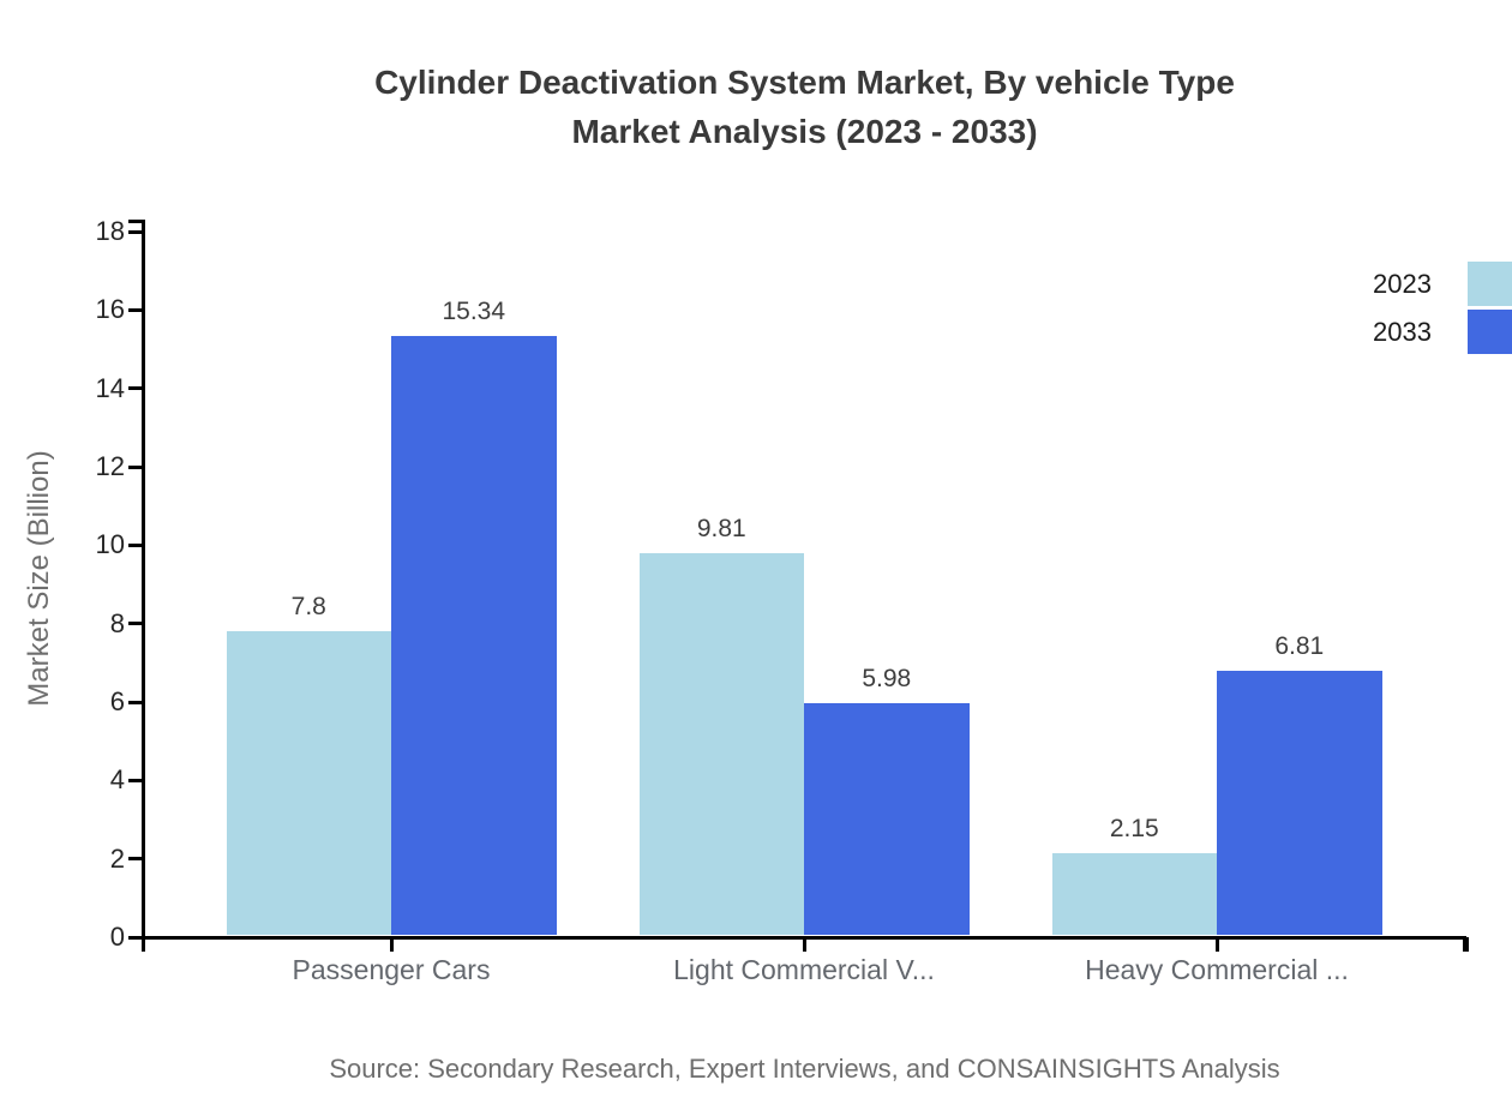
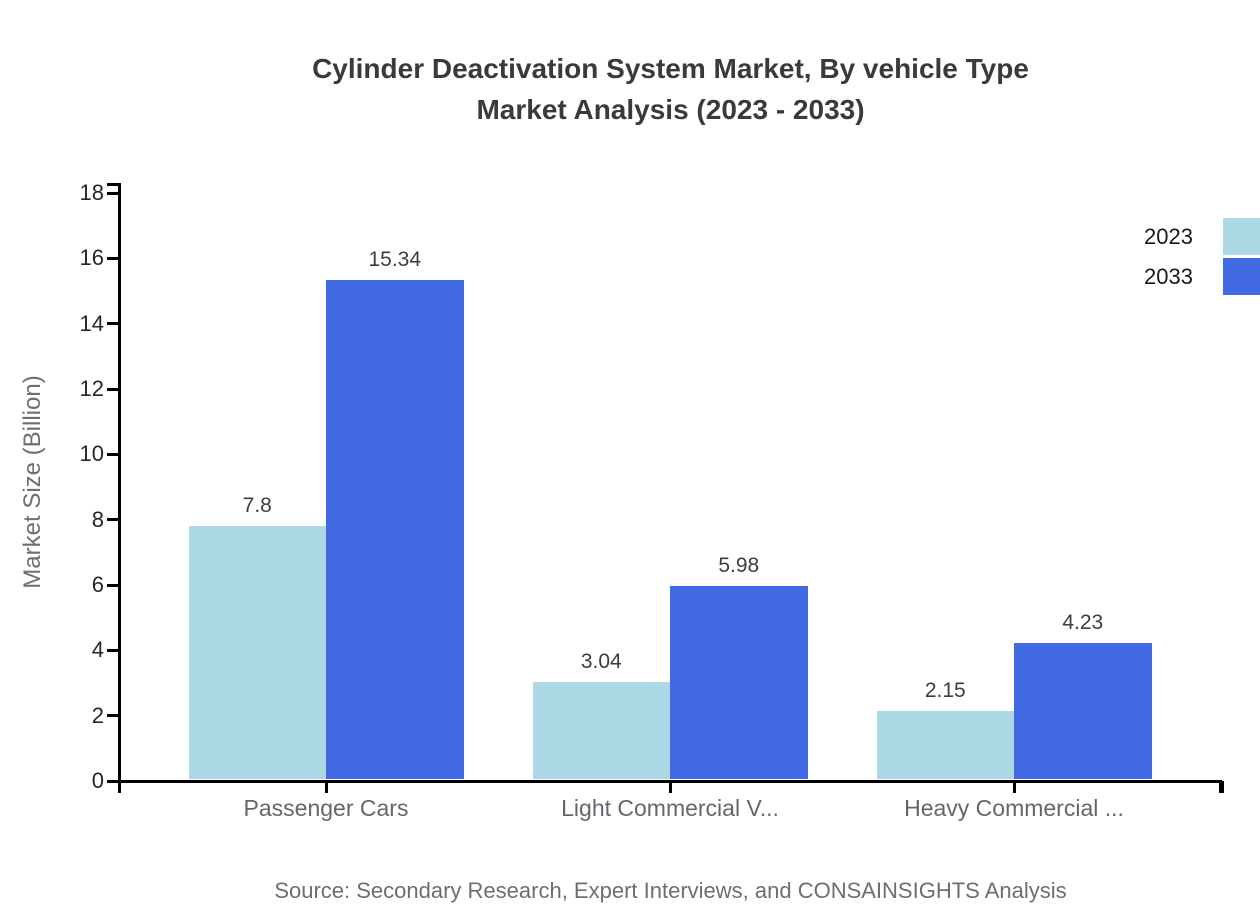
2023/Light Commercial V...: 9.81 -> 3.04
2033/Heavy Commercial ...: 6.81 -> 4.23
